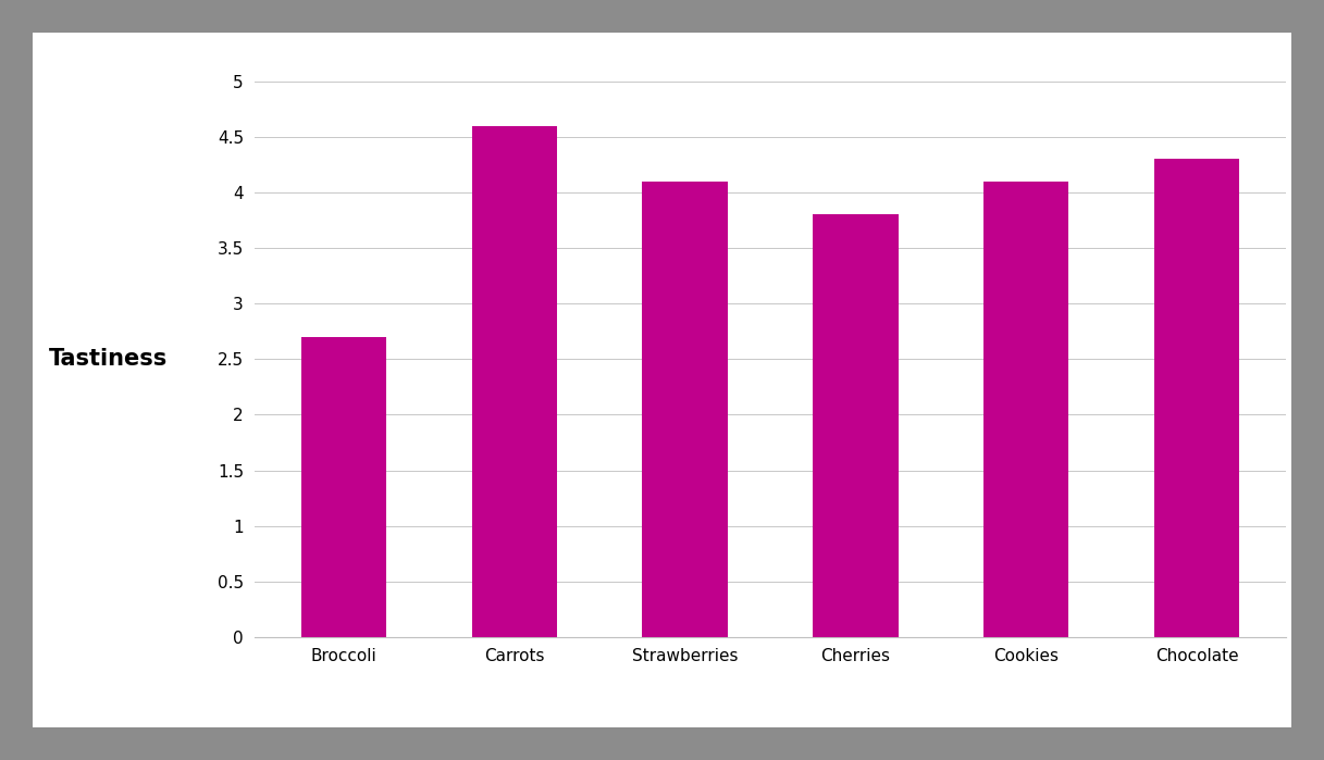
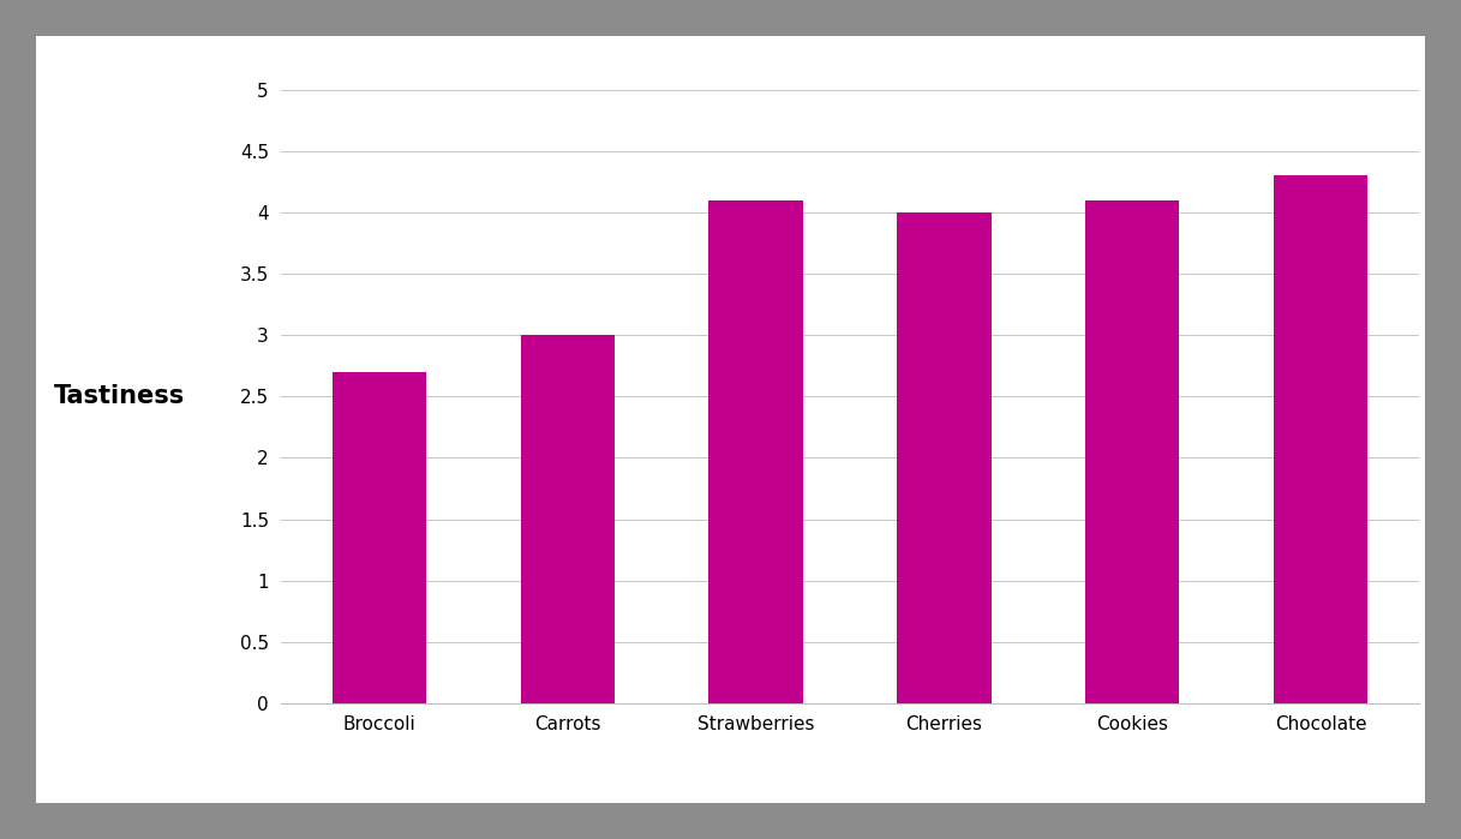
Carrots: 4.6 -> 3.0
Cherries: 3.8 -> 4.0
